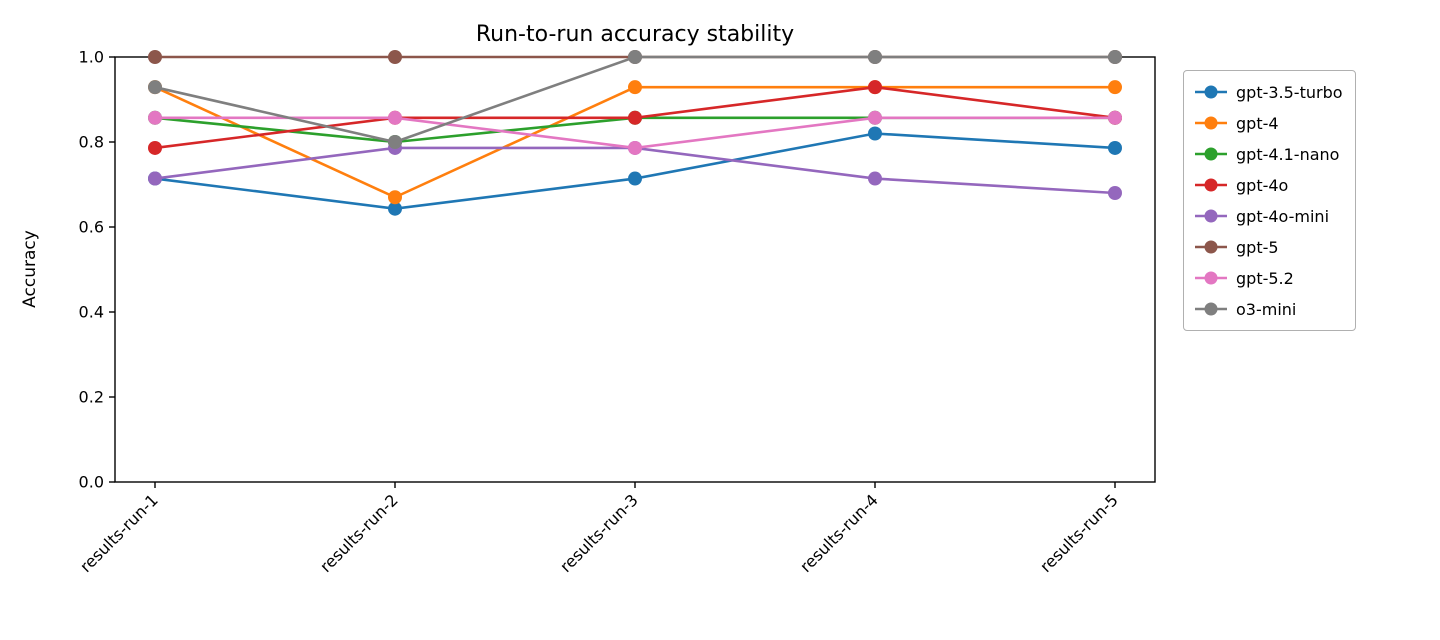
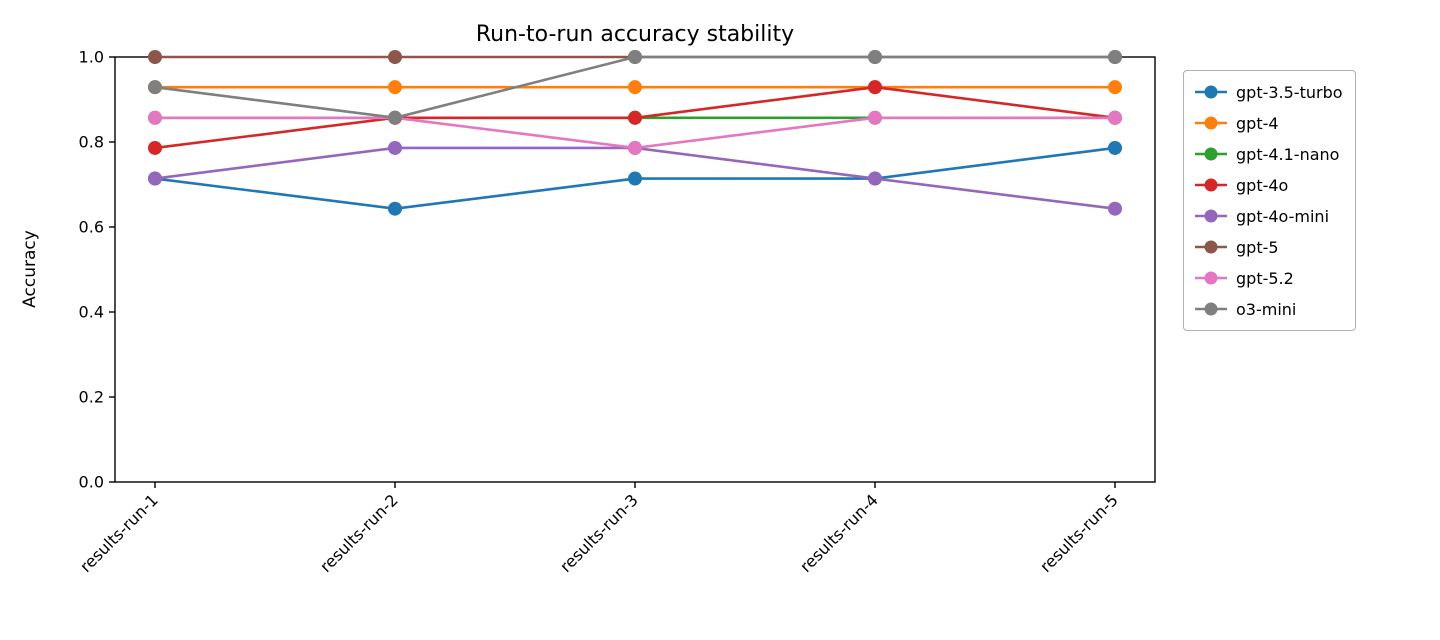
gpt-4/results-run-2: 0.67 -> 0.93
gpt-4.1-nano/results-run-2: 0.80 -> 0.86
o3-mini/results-run-2: 0.80 -> 0.86
gpt-3.5-turbo/results-run-4: 0.82 -> 0.71
gpt-4o-mini/results-run-5: 0.68 -> 0.64
